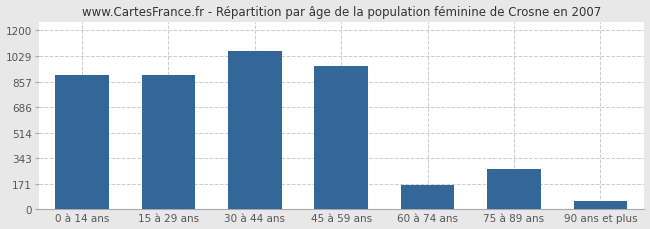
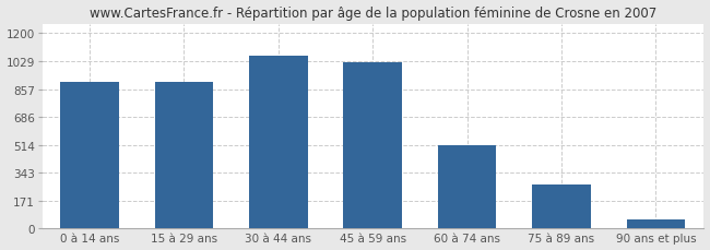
45 à 59 ans: 960 -> 1020
60 à 74 ans: 160 -> 520
